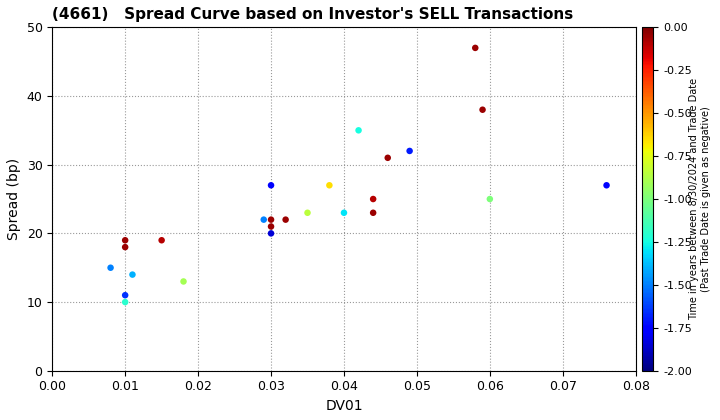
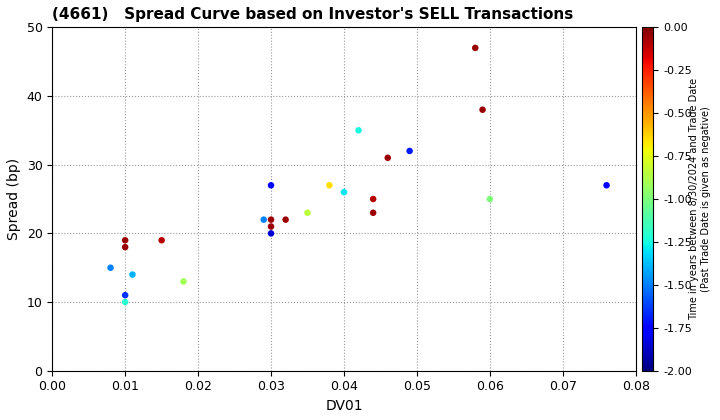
0.04: 23 -> 26
